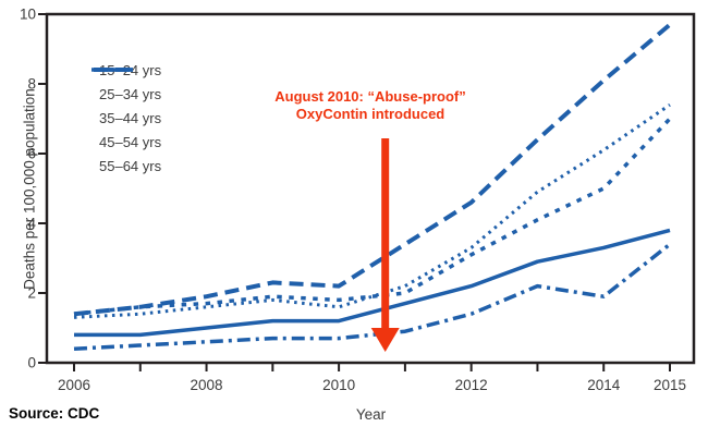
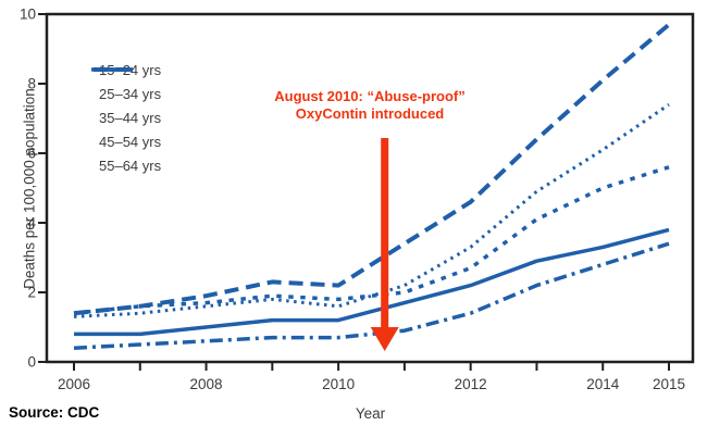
45–54 yrs/2012: 3.1 -> 2.7
55–64 yrs/2014: 1.9 -> 2.8
45–54 yrs/2015: 7.0 -> 5.6
